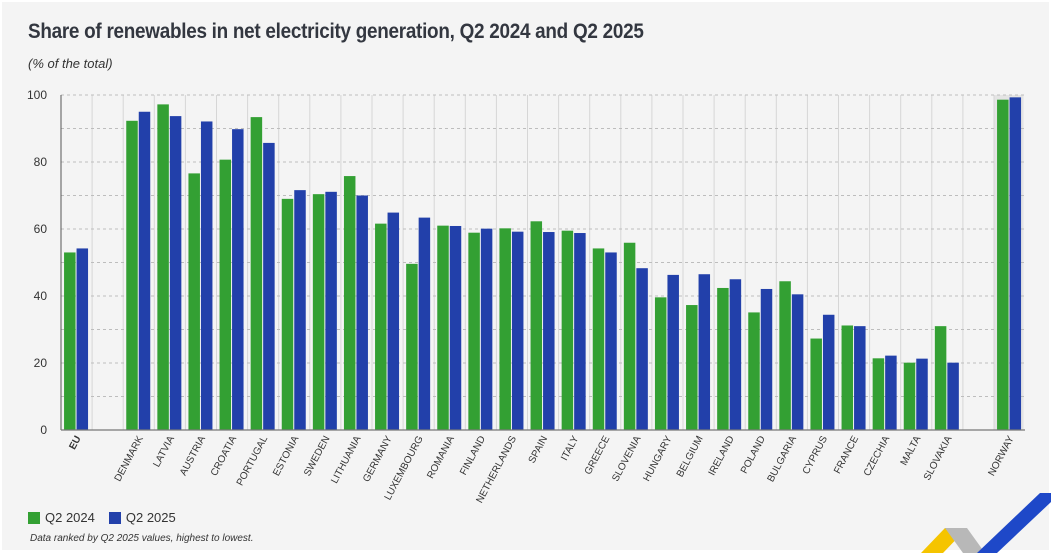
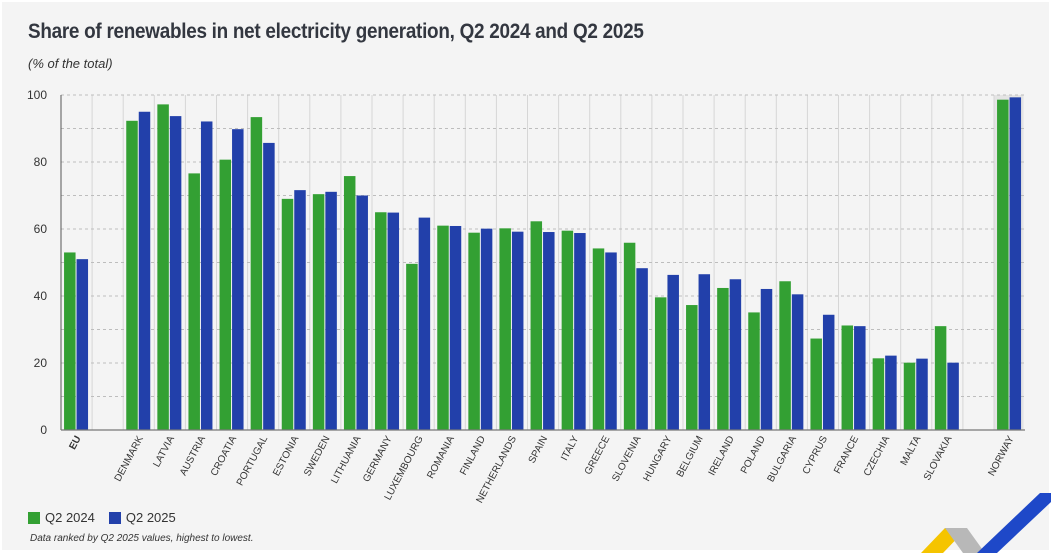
Q2 2025/EU: 54 -> 51
Q2 2024/GERMANY: 62 -> 65
